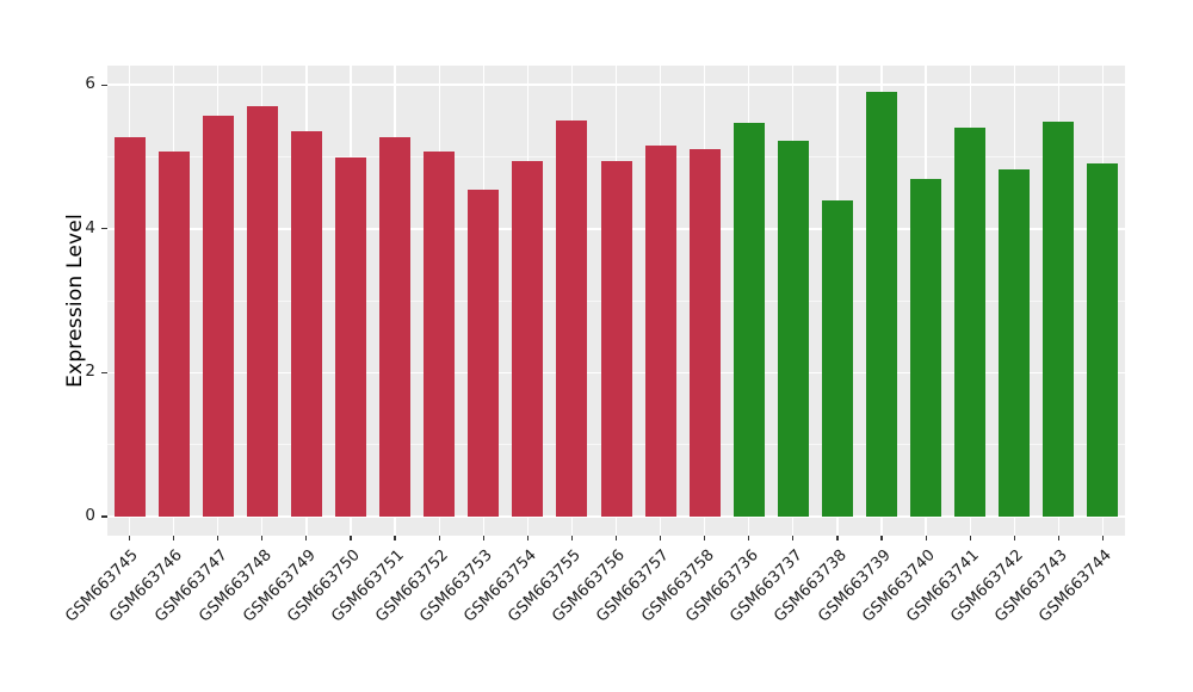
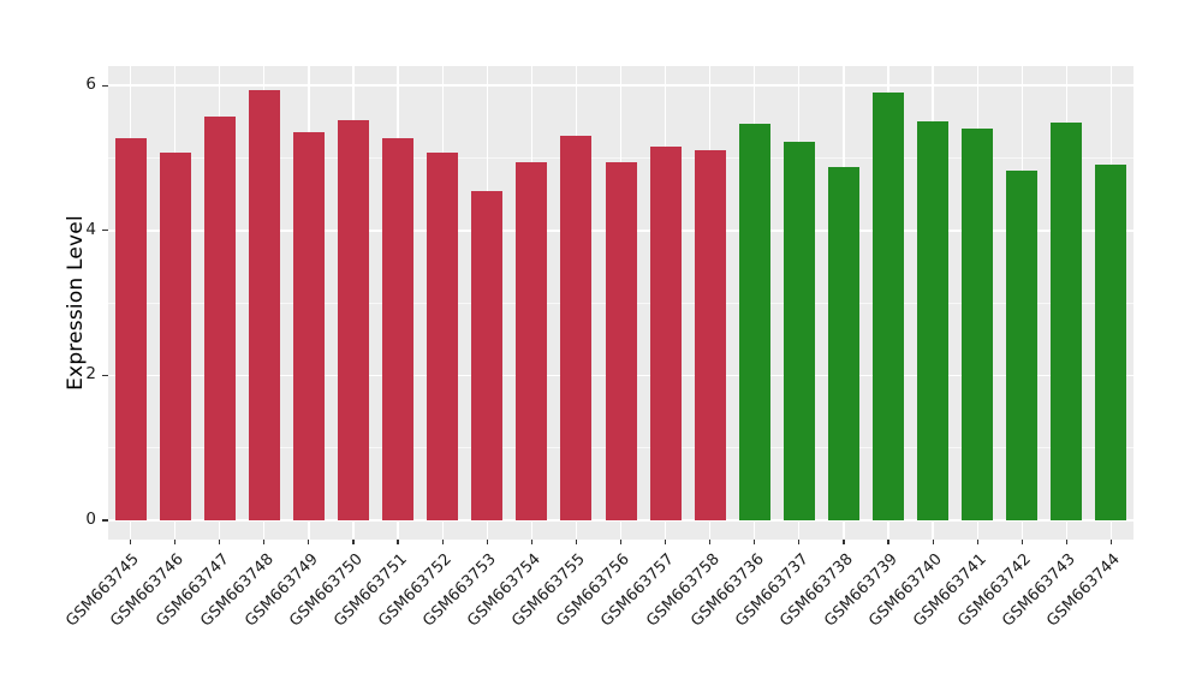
GSM663748: 5.7 -> 5.9
GSM663750: 5.0 -> 5.5
GSM663755: 5.5 -> 5.3
GSM663738: 4.4 -> 4.9
GSM663740: 4.7 -> 5.5
